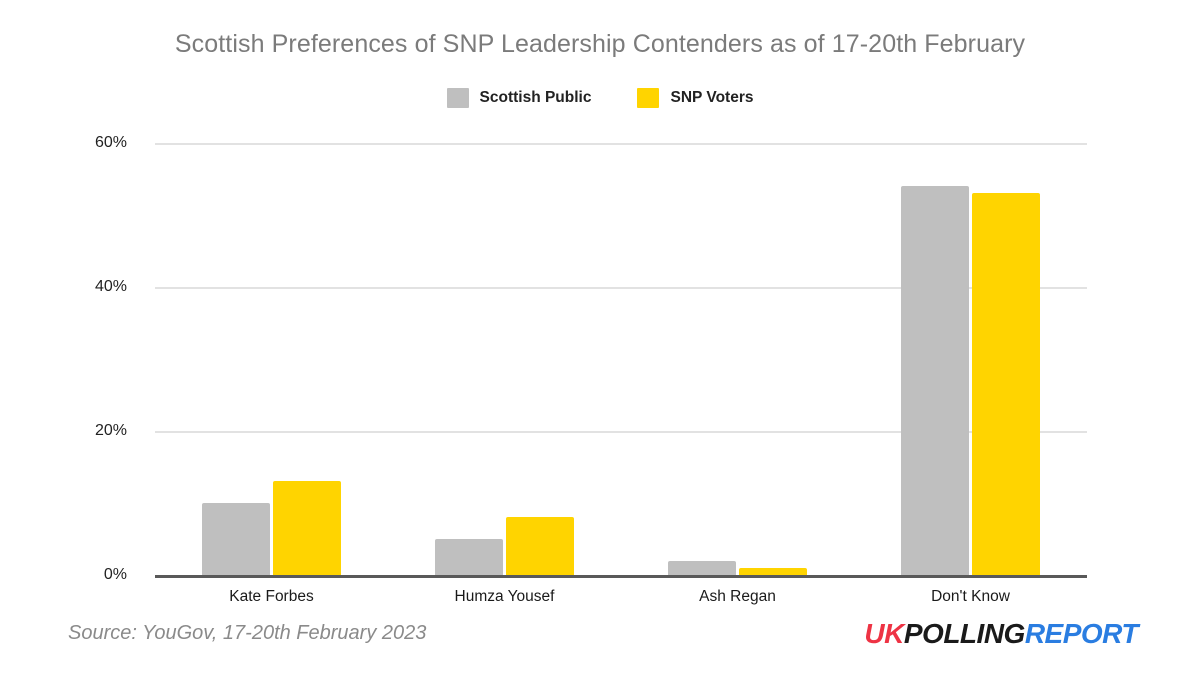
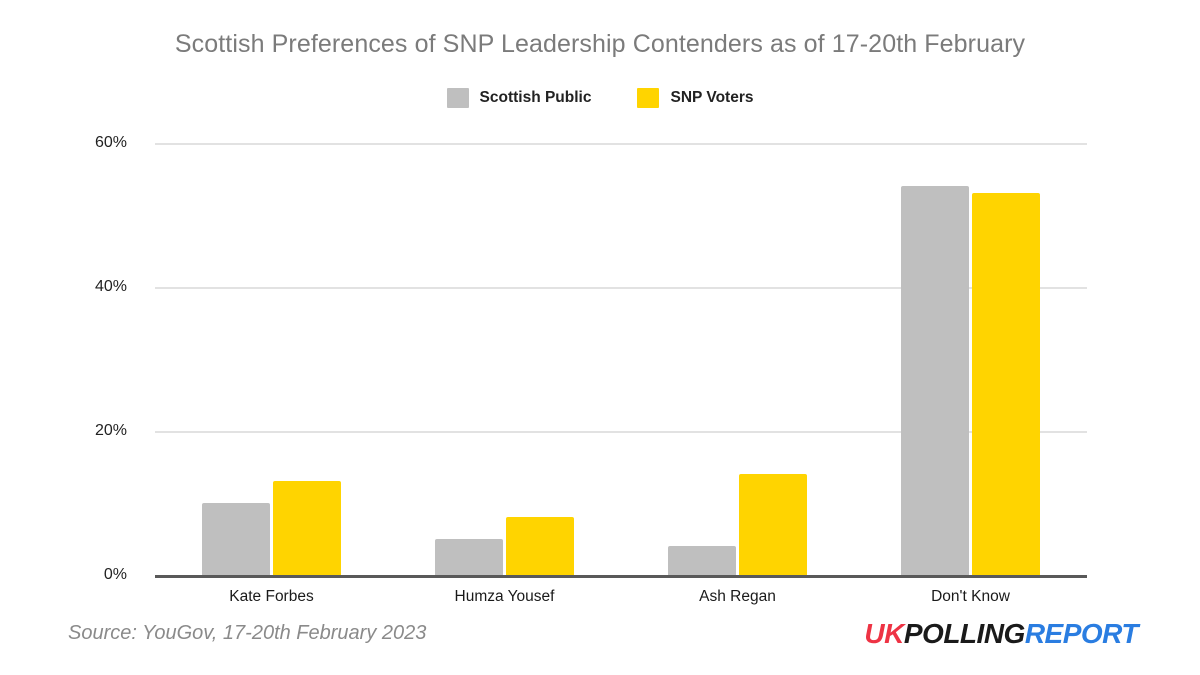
Scottish Public/Ash Regan: 2% -> 4%
SNP Voters/Ash Regan: 1% -> 14%
